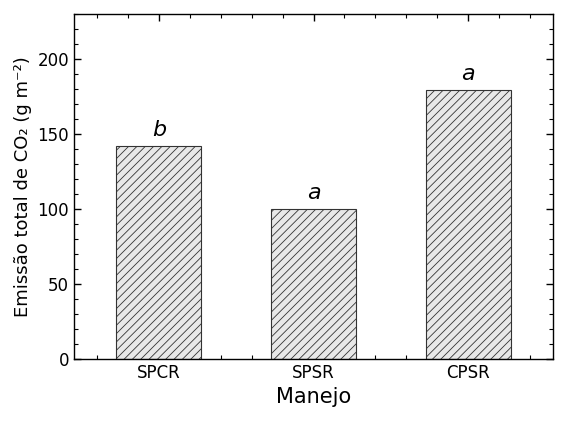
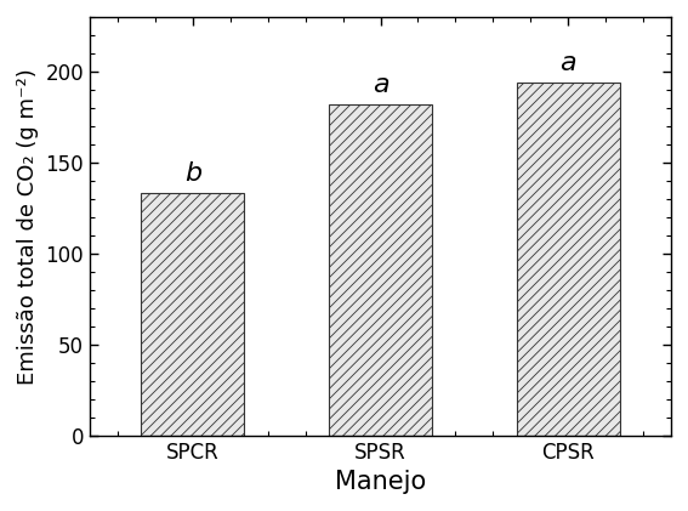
SPCR: 142 -> 133
SPSR: 100 -> 182
CPSR: 179 -> 194
